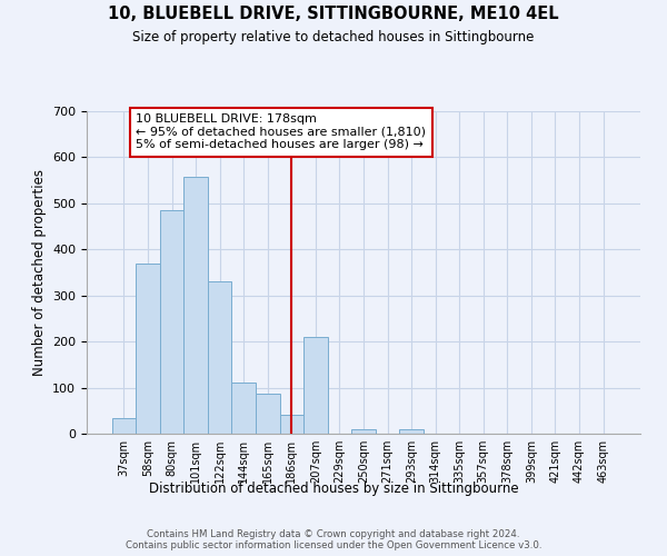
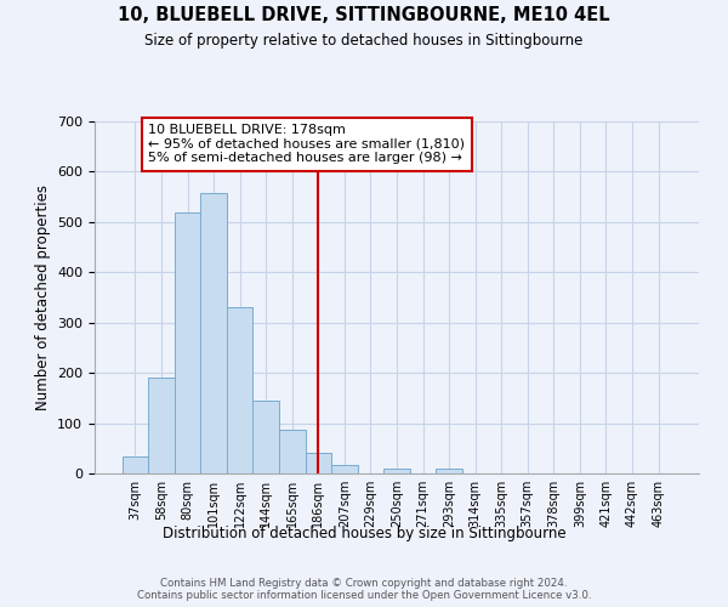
58sqm: 370 -> 190
80sqm: 485 -> 520
144sqm: 110 -> 145
207sqm: 210 -> 18
